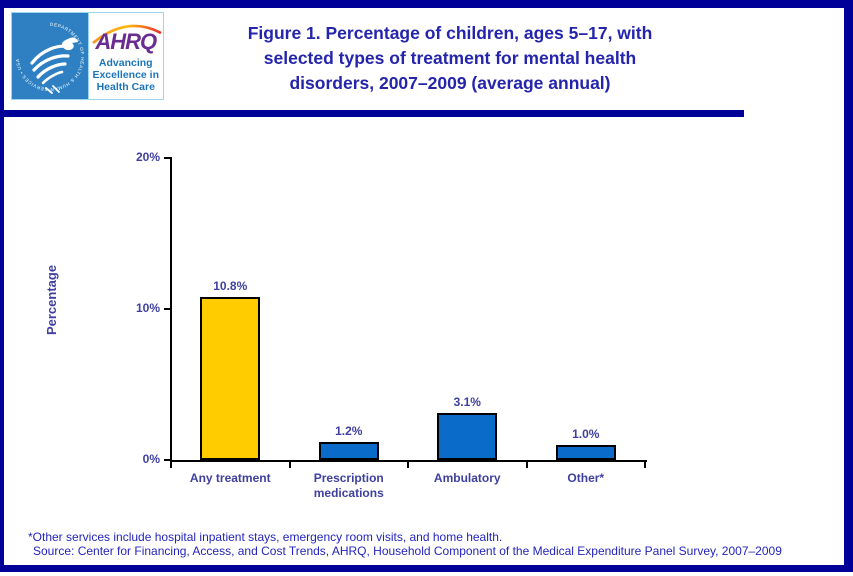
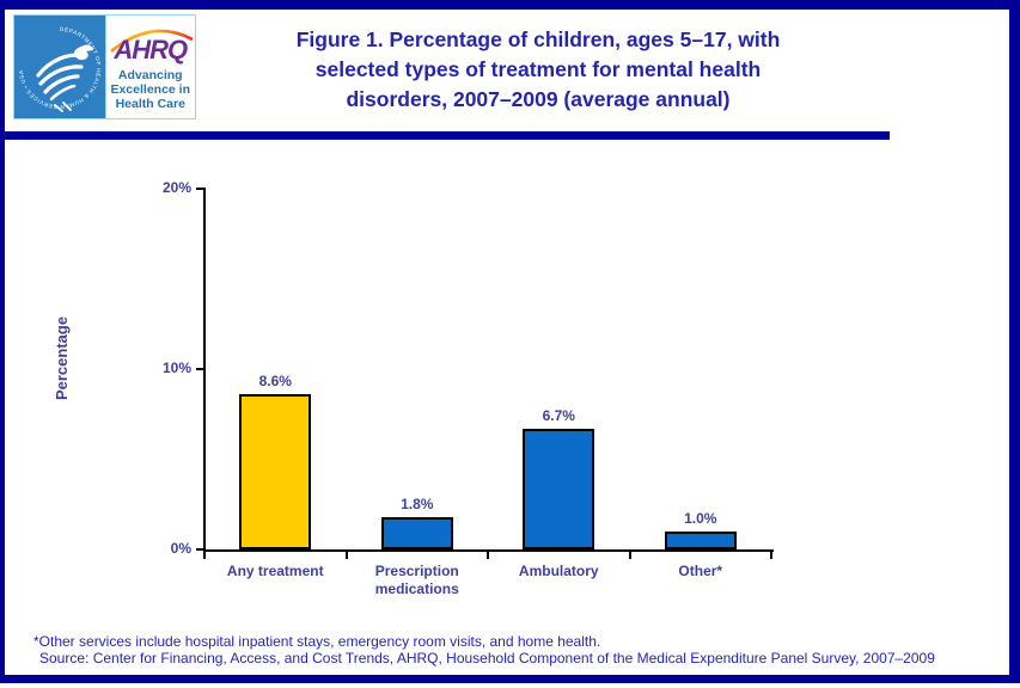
Any treatment: 10.8% -> 8.6%
Prescription medications: 1.2% -> 1.8%
Ambulatory: 3.1% -> 6.7%
